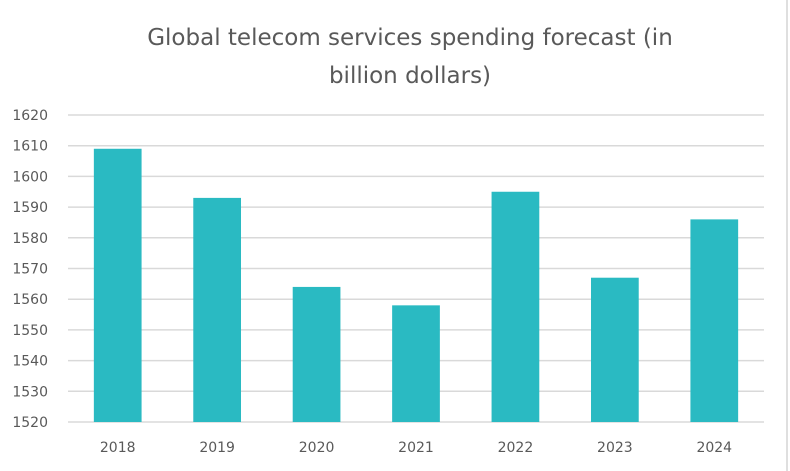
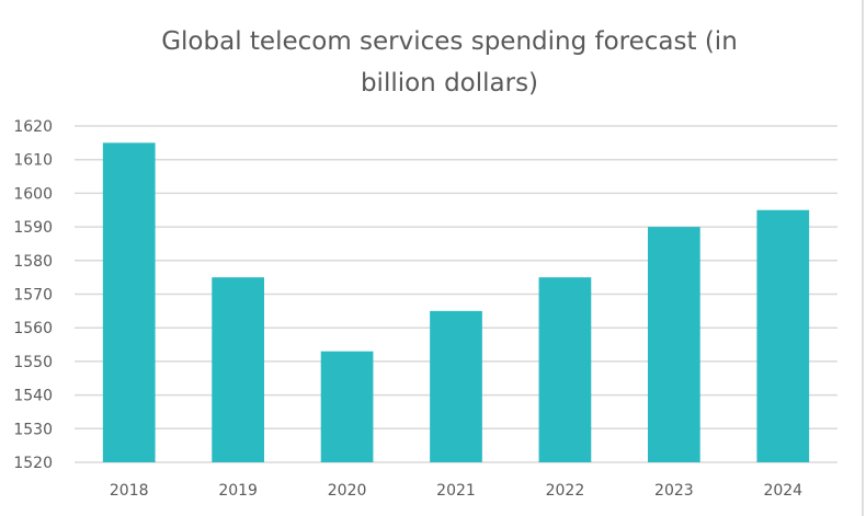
2018: 1609 -> 1615
2019: 1593 -> 1575
2020: 1564 -> 1553
2021: 1558 -> 1565
2022: 1595 -> 1575
2023: 1567 -> 1590
2024: 1586 -> 1595
